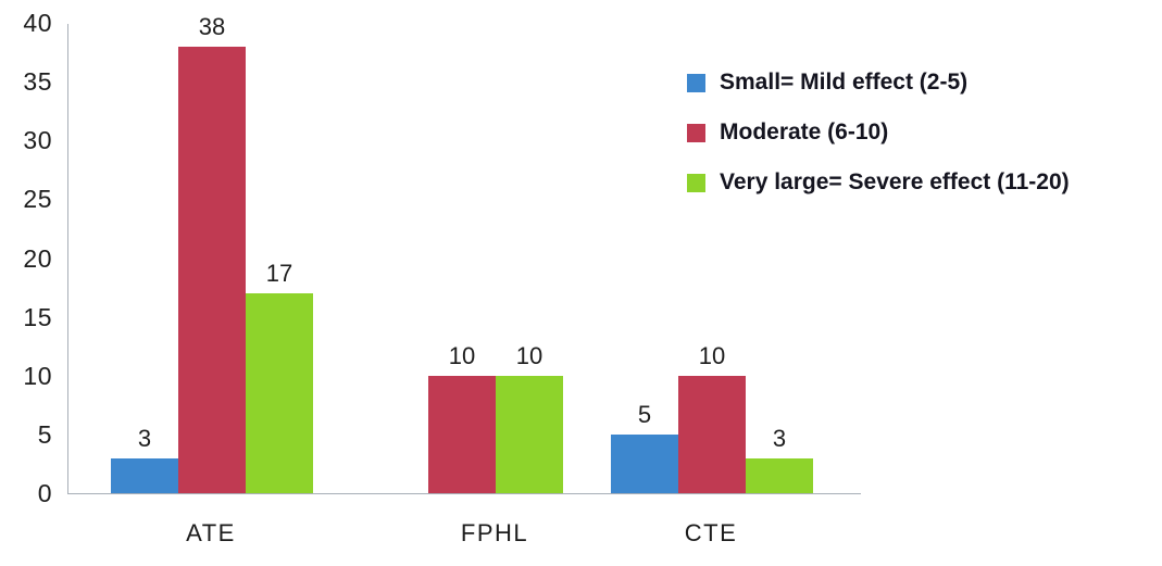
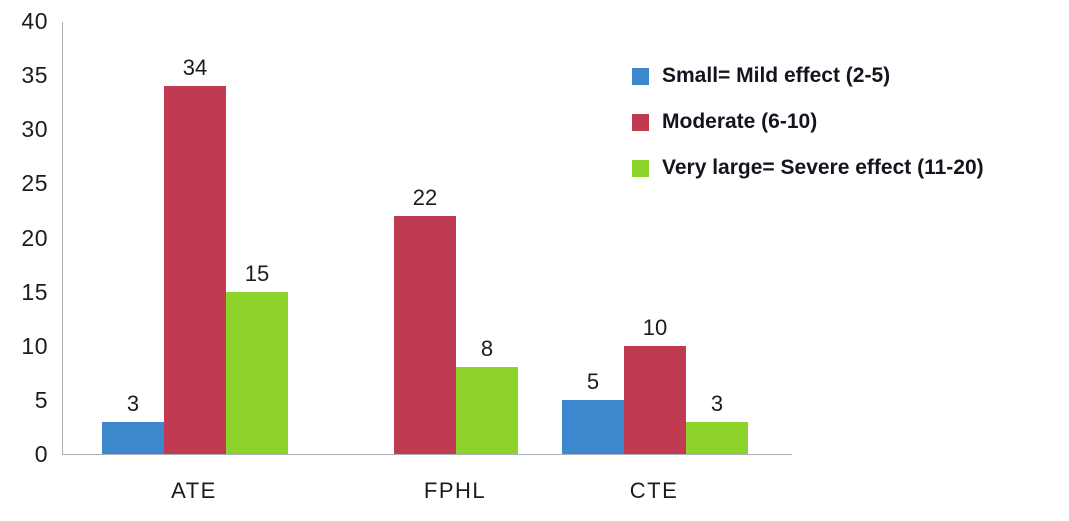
Moderate (6-10)/ATE: 38 -> 34
Very large= Severe effect (11-20)/ATE: 17 -> 15
Moderate (6-10)/FPHL: 10 -> 22
Very large= Severe effect (11-20)/FPHL: 10 -> 8
